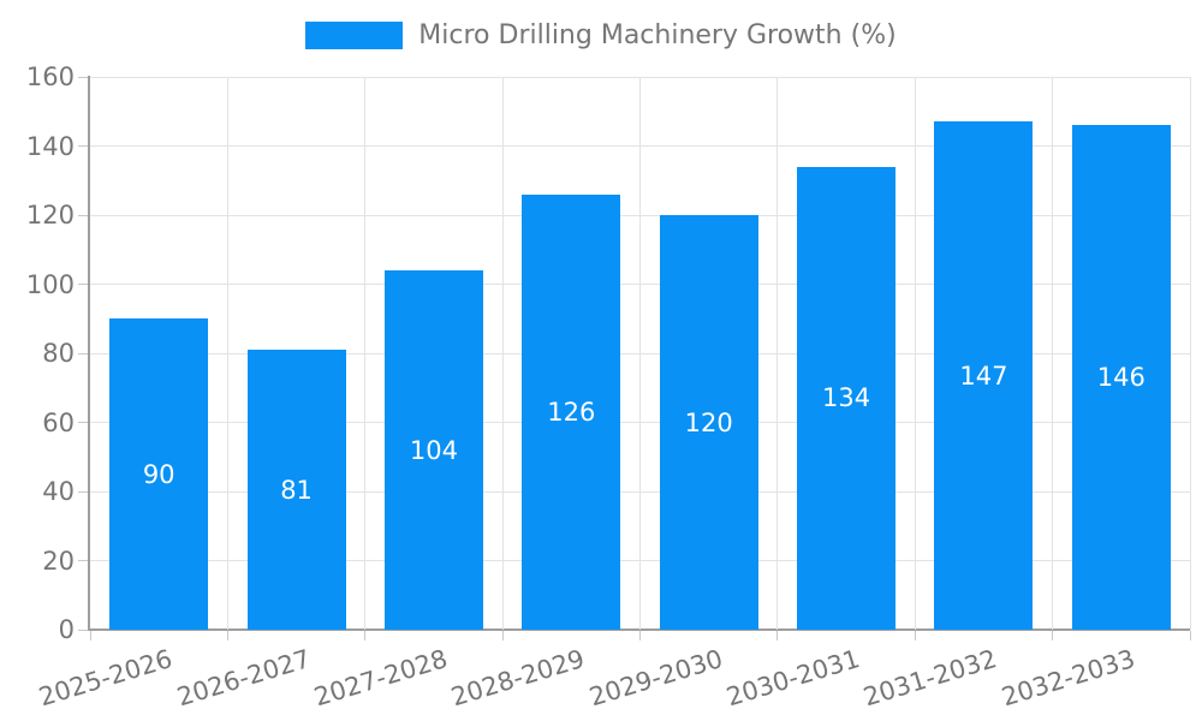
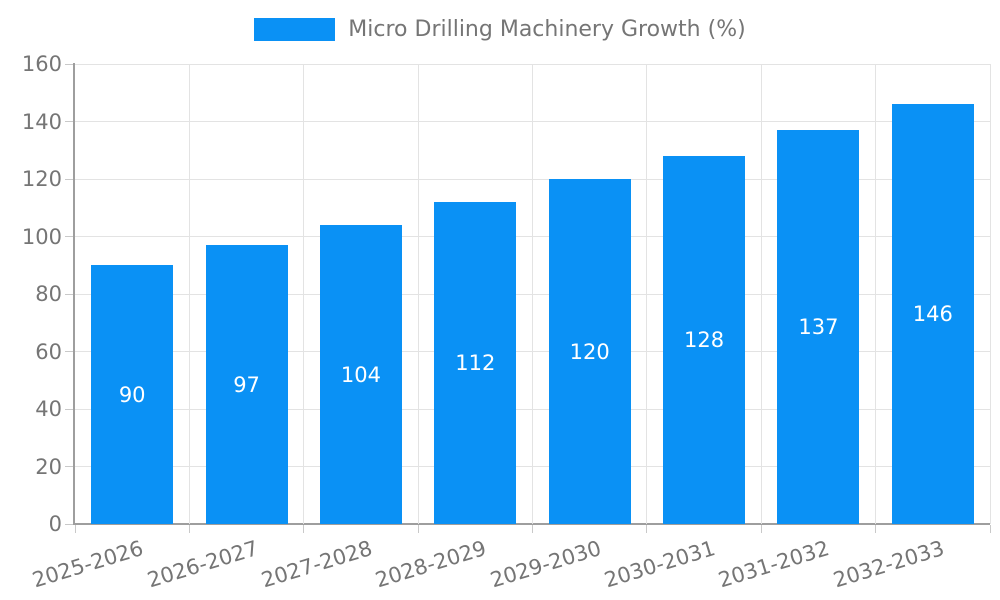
2026-2027: 81 -> 97
2028-2029: 126 -> 112
2030-2031: 134 -> 128
2031-2032: 147 -> 137
